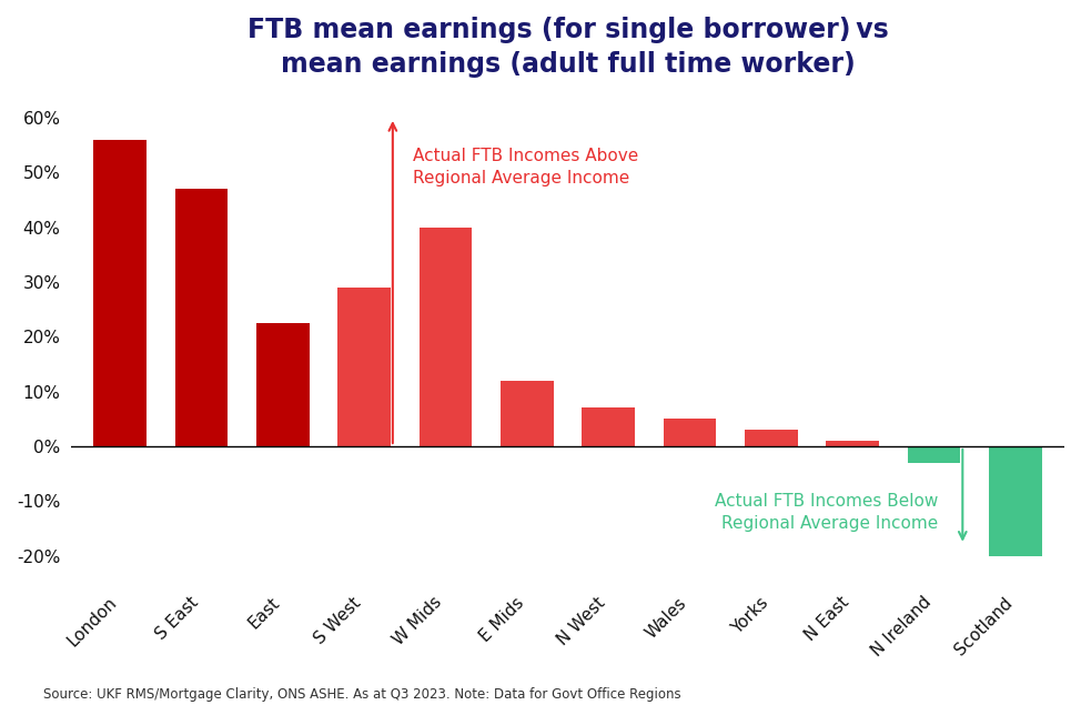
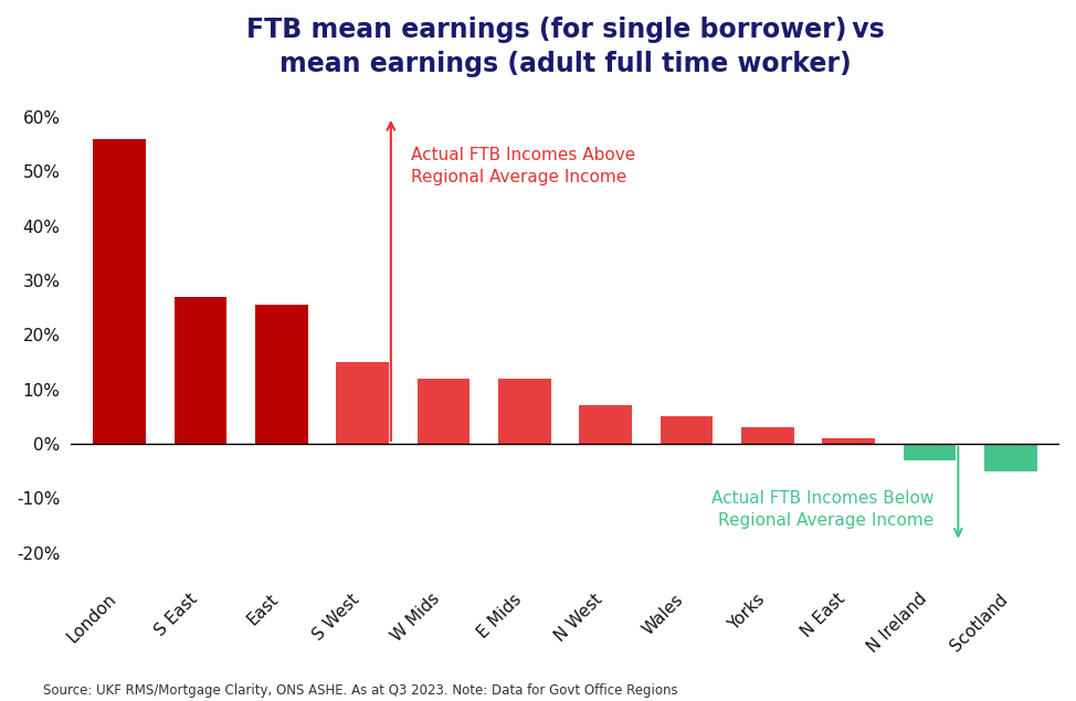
S East: 47.0% -> 27.0%
East: 22.5% -> 25.5%
S West: 29.0% -> 15.0%
W Mids: 40.0% -> 12.0%
Scotland: -20.0% -> -5.0%
